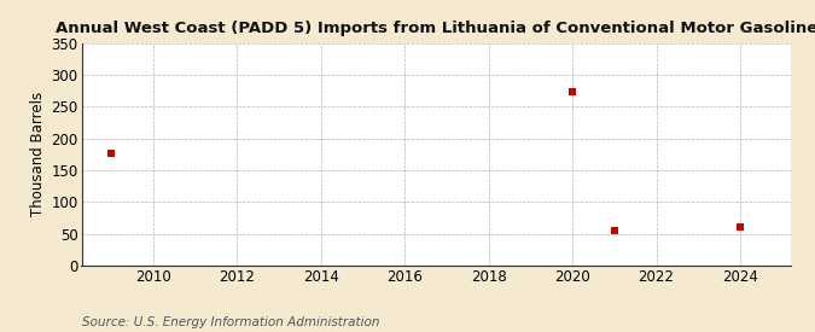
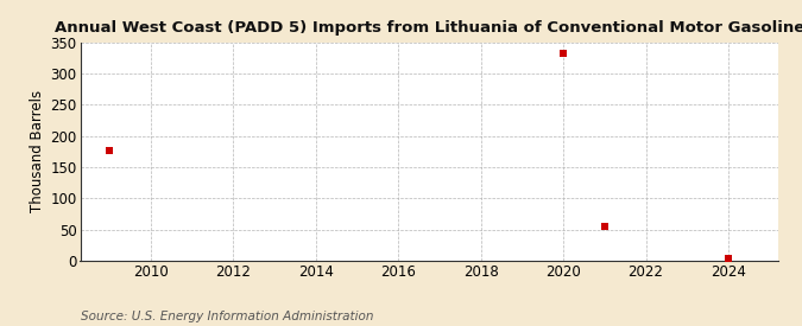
2020: 274 -> 332
2024: 60 -> 3
